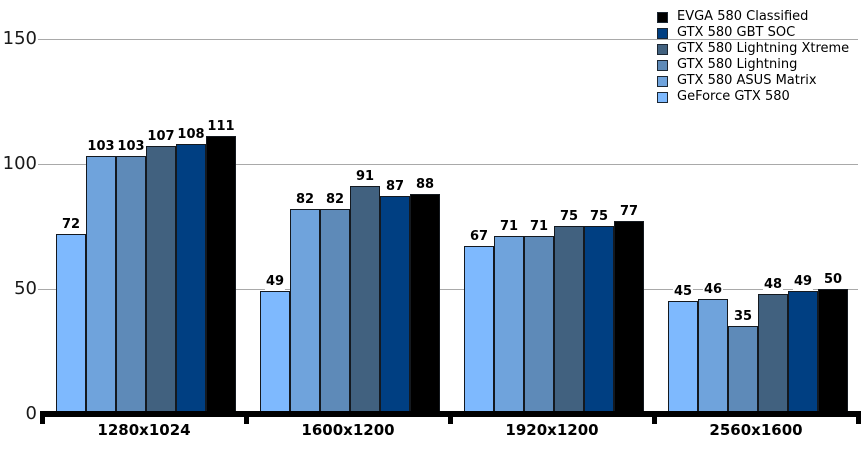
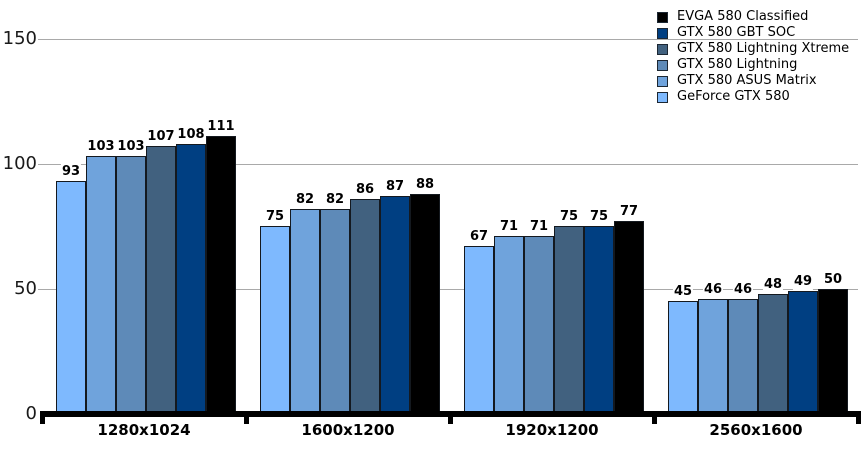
GeForce GTX 580/1280x1024: 72 -> 93
GeForce GTX 580/1600x1200: 49 -> 75
GTX 580 Lightning Xtreme/1600x1200: 91 -> 86
GTX 580 Lightning/2560x1600: 35 -> 46
